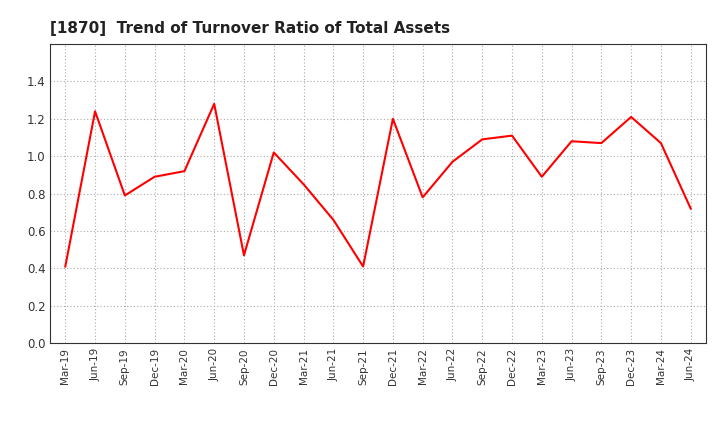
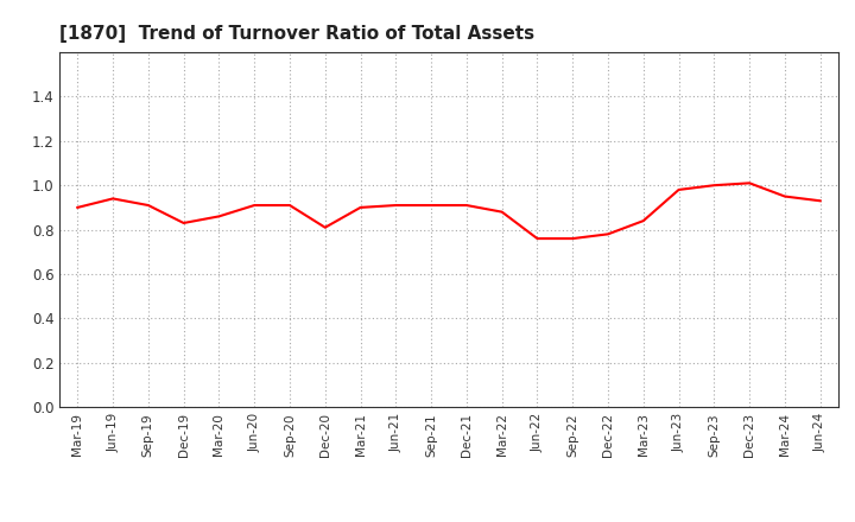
Mar-19: 0.41 -> 0.90
Jun-19: 1.24 -> 0.94
Sep-19: 0.79 -> 0.91
Dec-19: 0.89 -> 0.83
Mar-20: 0.92 -> 0.86
Jun-20: 1.28 -> 0.91
Sep-20: 0.47 -> 0.91
Dec-20: 1.02 -> 0.81
Mar-21: 0.85 -> 0.90
Jun-21: 0.66 -> 0.91
Sep-21: 0.41 -> 0.91
Dec-21: 1.20 -> 0.91
Mar-22: 0.78 -> 0.88
Jun-22: 0.97 -> 0.76
Sep-22: 1.09 -> 0.76
Dec-22: 1.11 -> 0.78
Mar-23: 0.89 -> 0.84
Jun-23: 1.08 -> 0.98
Sep-23: 1.07 -> 1.00
Dec-23: 1.21 -> 1.01
Mar-24: 1.07 -> 0.95
Jun-24: 0.72 -> 0.93
